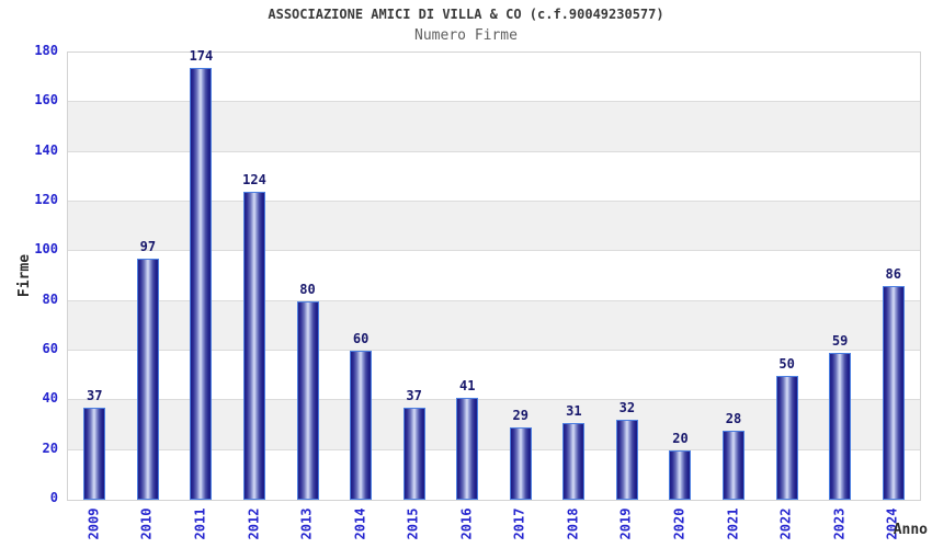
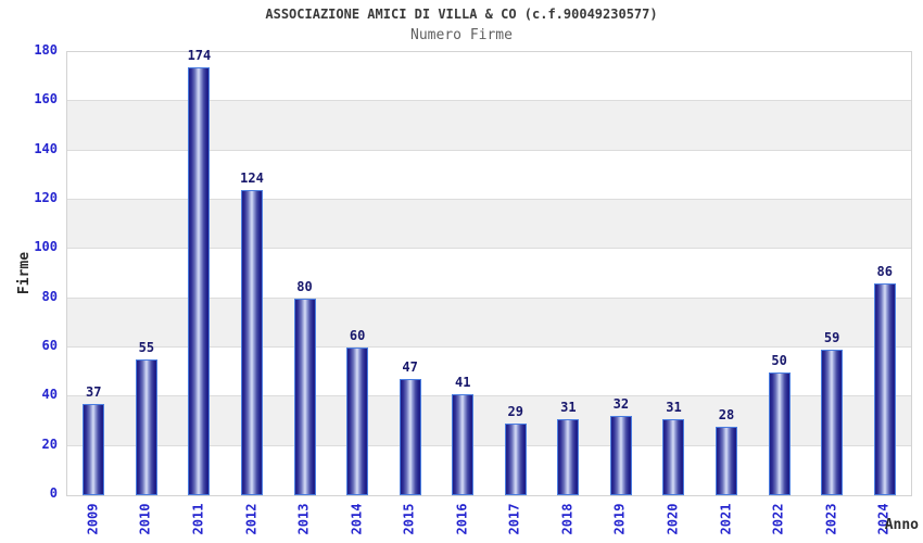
2010: 97 -> 55
2015: 37 -> 47
2020: 20 -> 31
